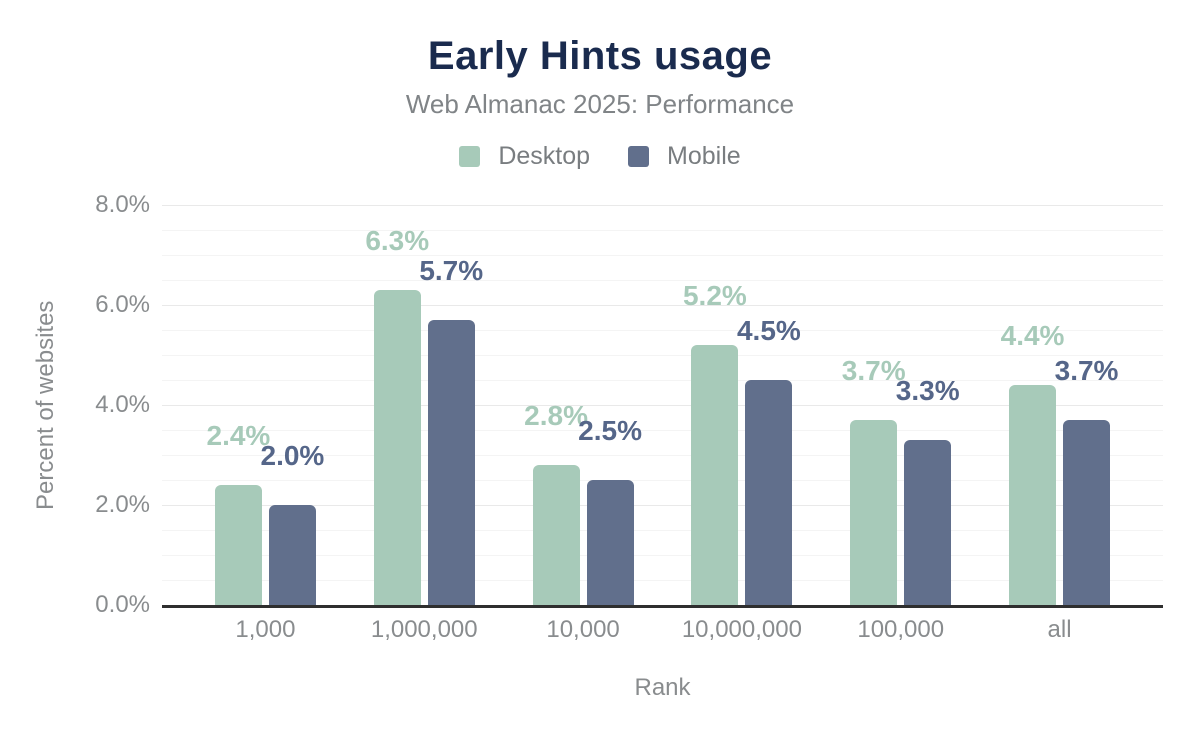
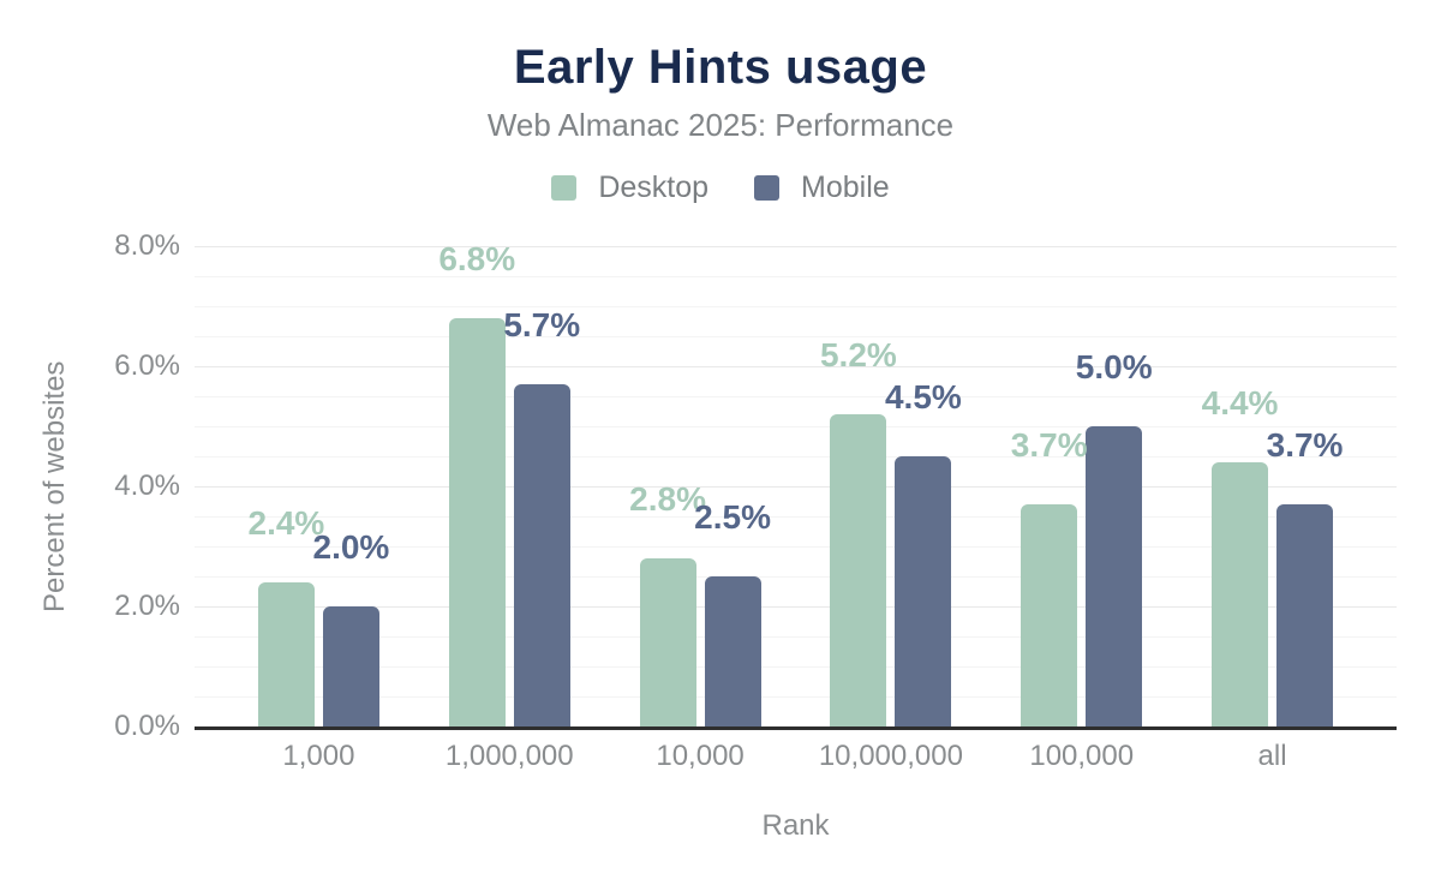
Desktop/1,000,000: 6.3% -> 6.8%
Mobile/100,000: 3.3% -> 5.0%
